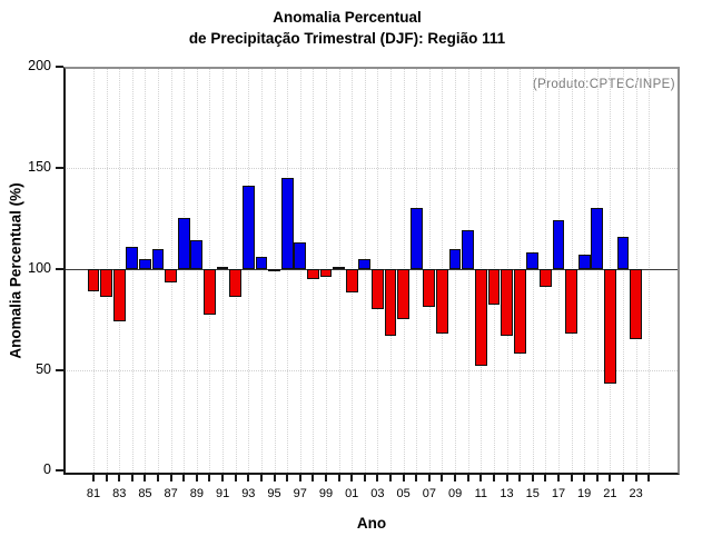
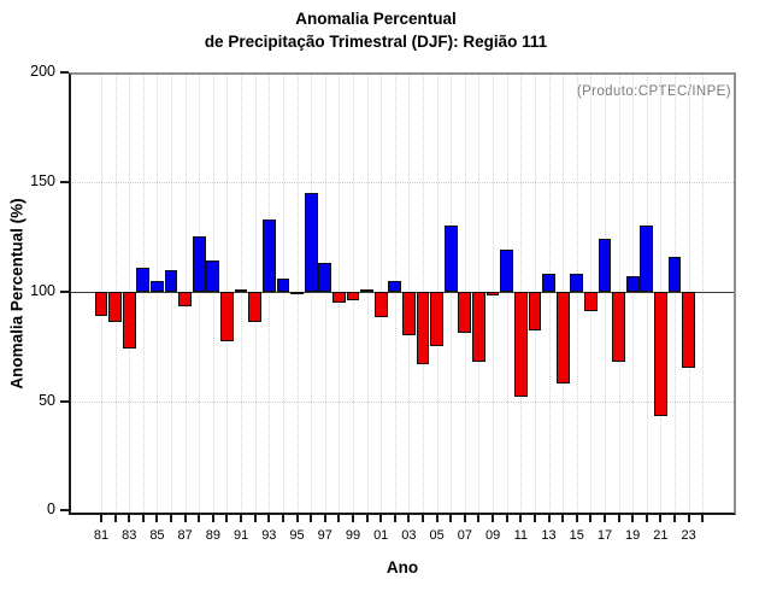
93: 141 -> 133
09: 110 -> 98
13: 67 -> 108
